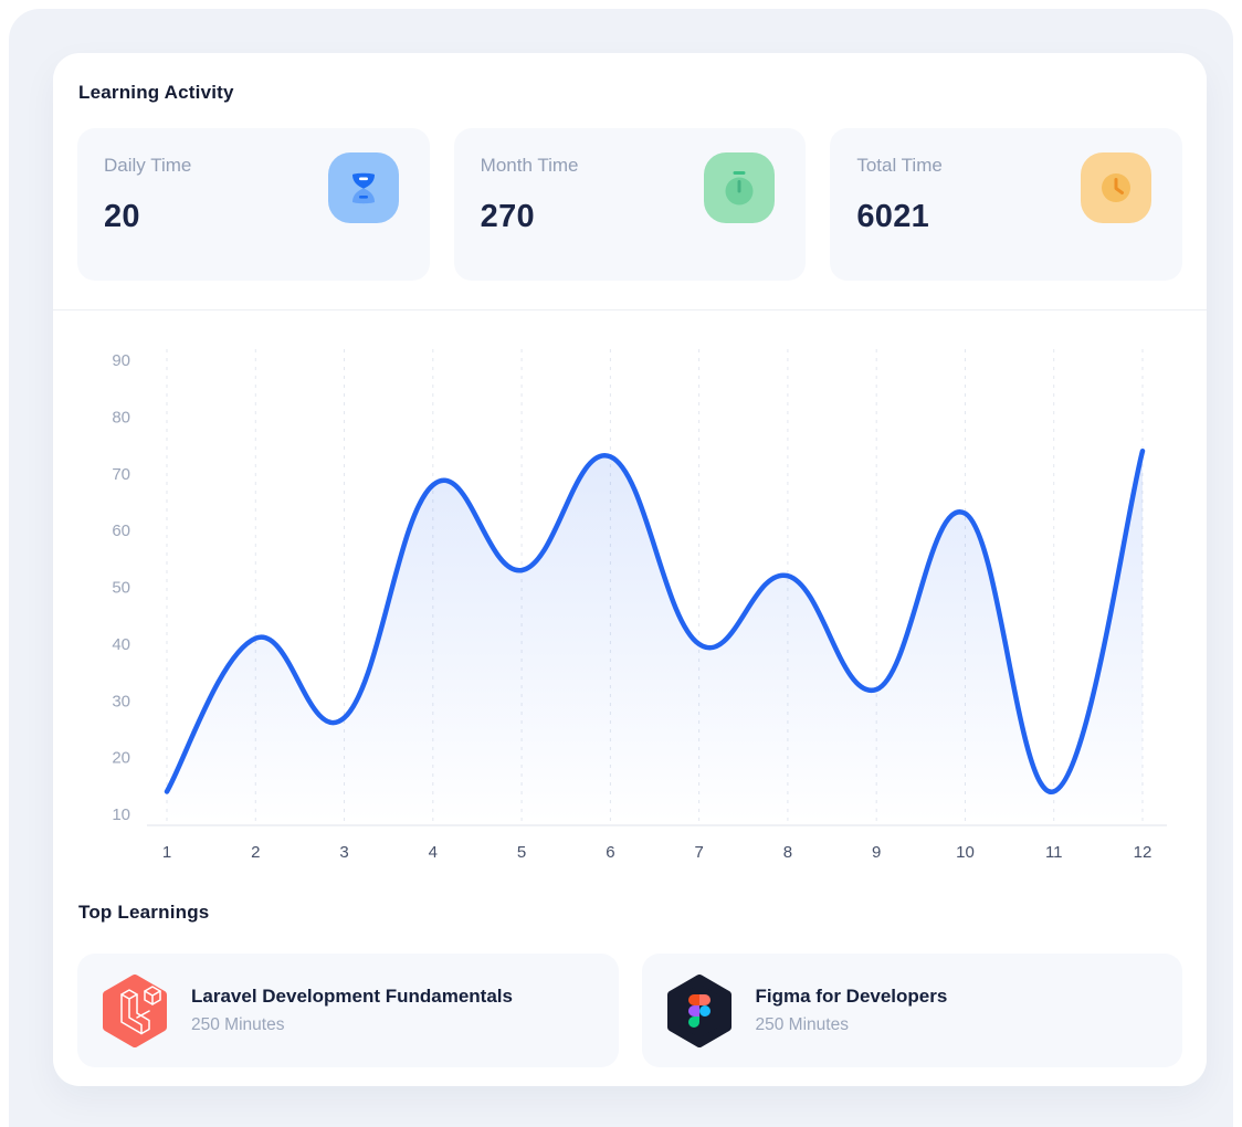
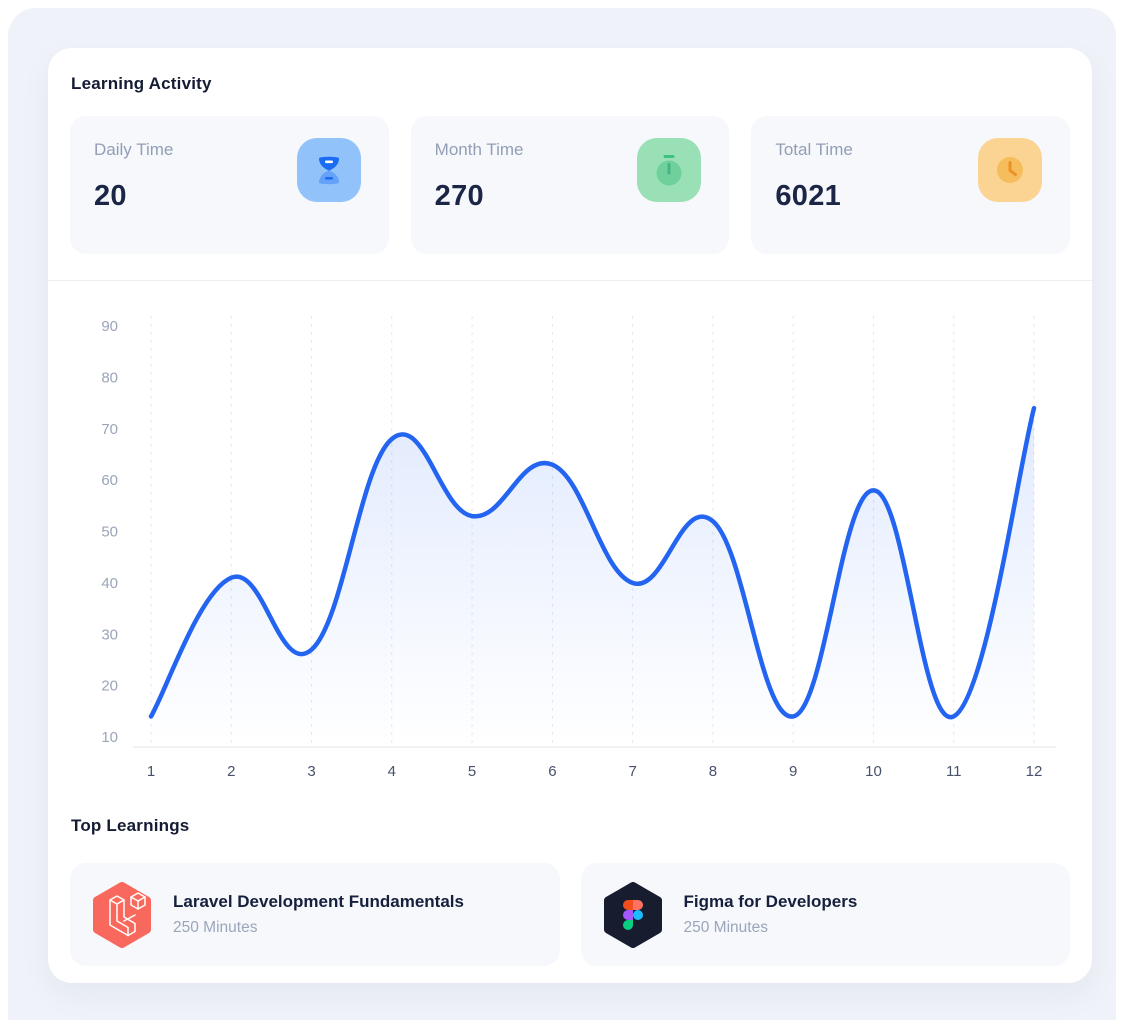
6: 73 -> 63
9: 32 -> 14
10: 63 -> 58
